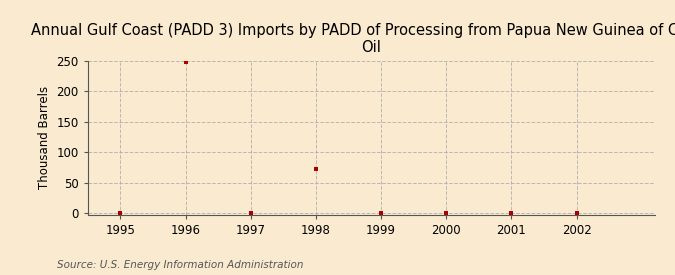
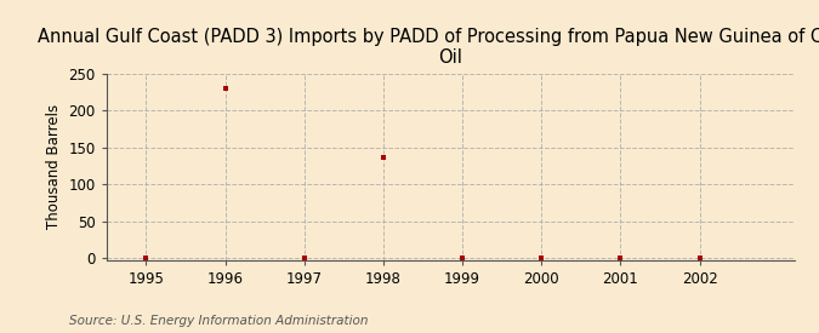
1996: 247 -> 230
1998: 73 -> 136
